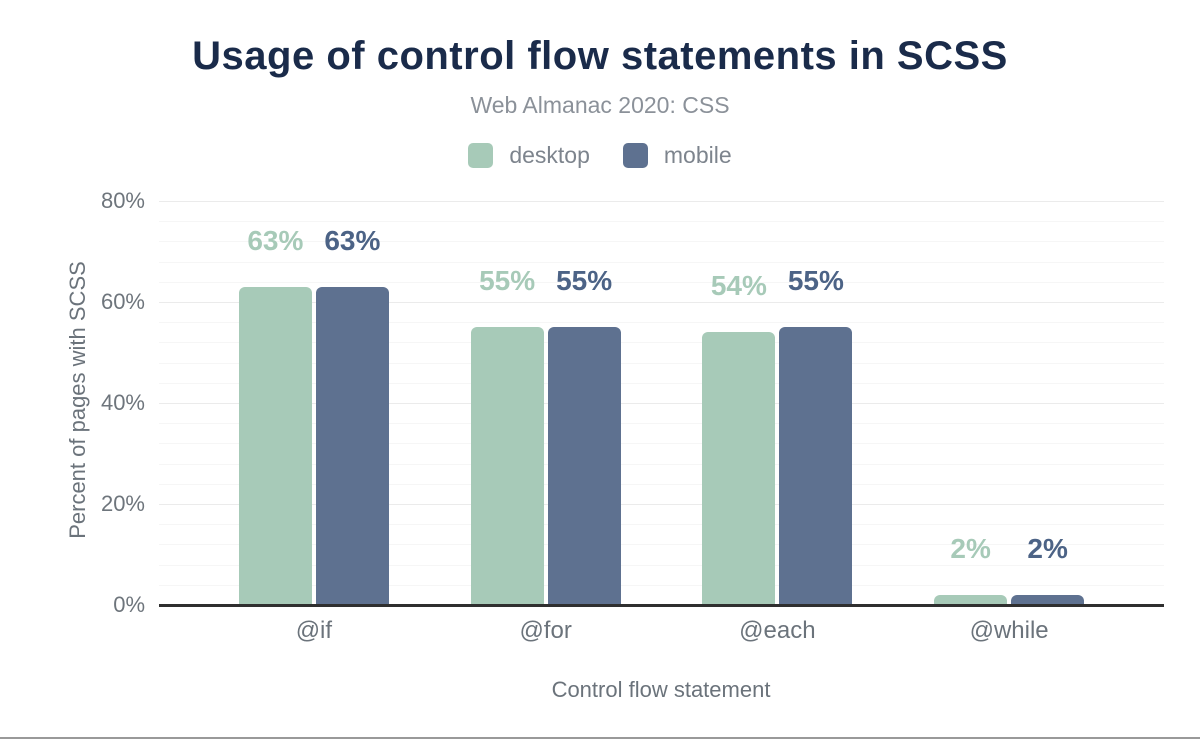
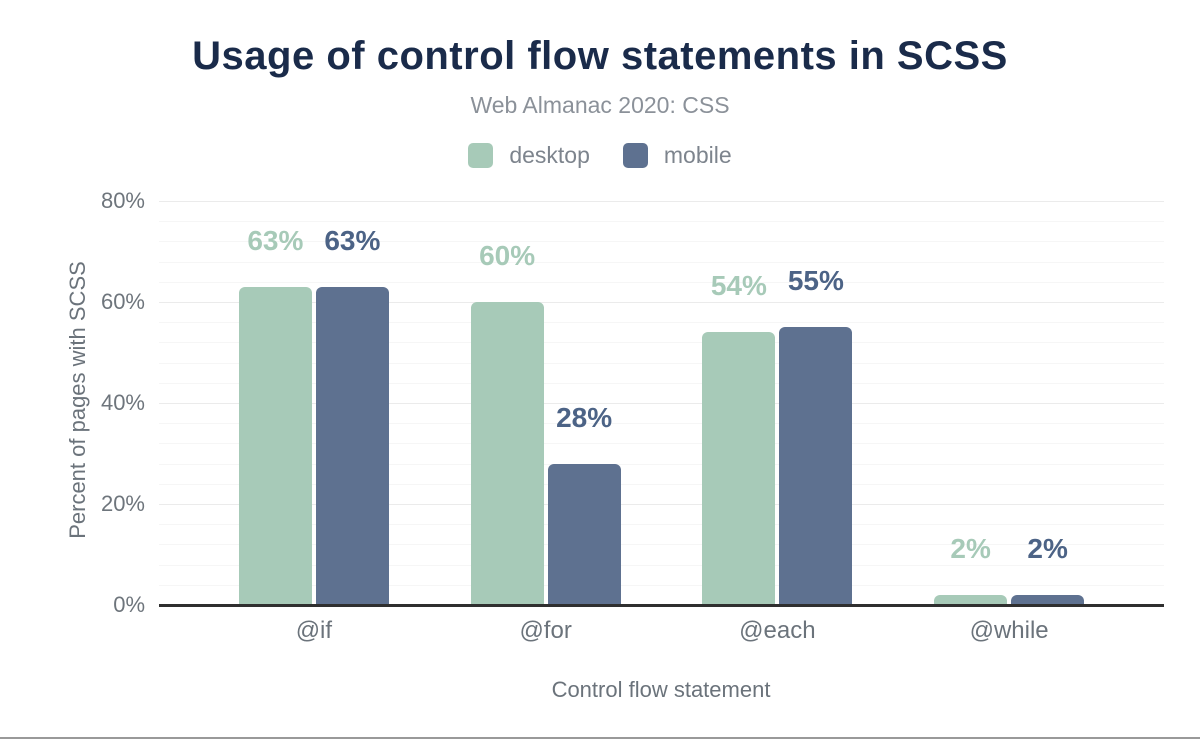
desktop/@for: 55% -> 60%
mobile/@for: 55% -> 28%
